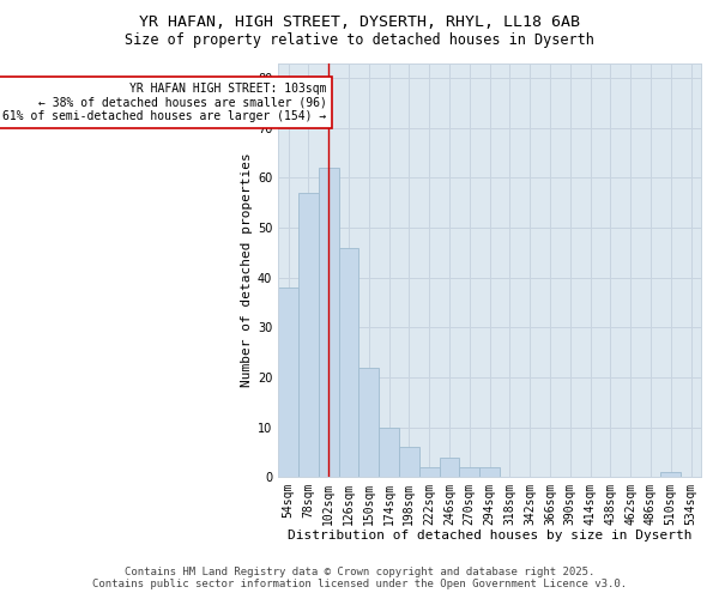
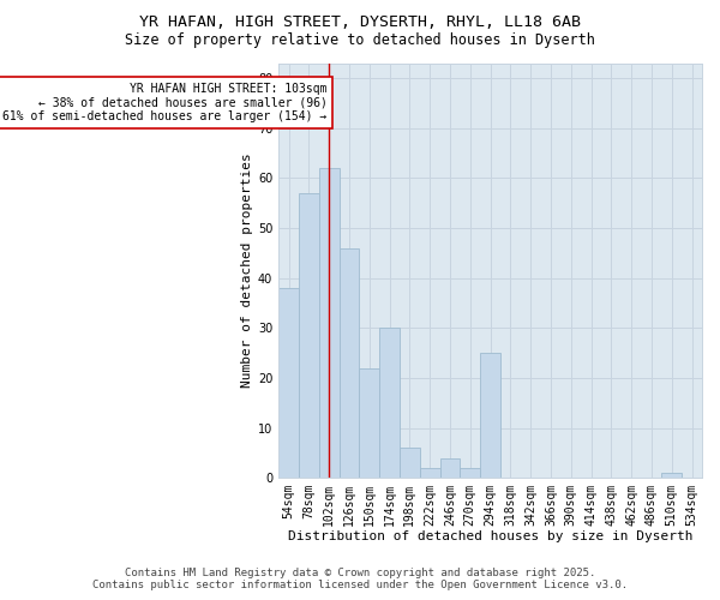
174sqm: 10 -> 30
294sqm: 2 -> 25
